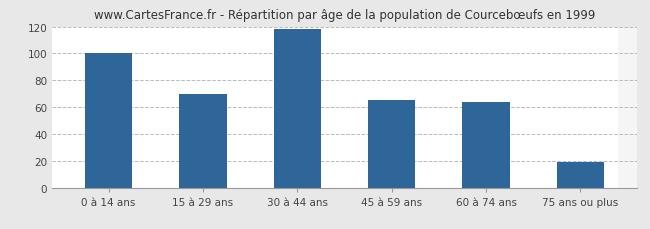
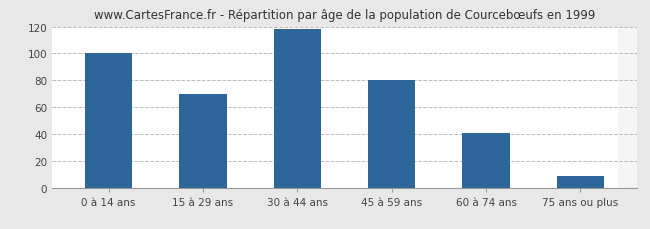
45 à 59 ans: 65 -> 80
60 à 74 ans: 64 -> 41
75 ans ou plus: 19 -> 9
